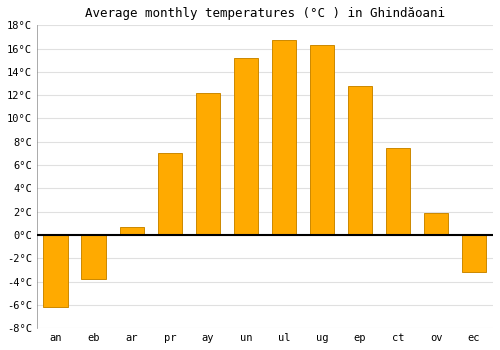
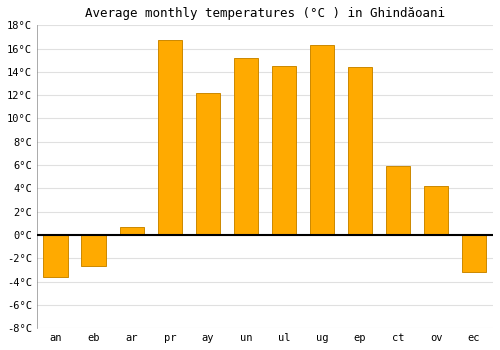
an: -6.2°C -> -3.6°C
eb: -3.8°C -> -2.7°C
pr: 7.0°C -> 16.7°C
ul: 16.7°C -> 14.5°C
ep: 12.8°C -> 14.4°C
ct: 7.5°C -> 5.9°C
ov: 1.9°C -> 4.2°C
